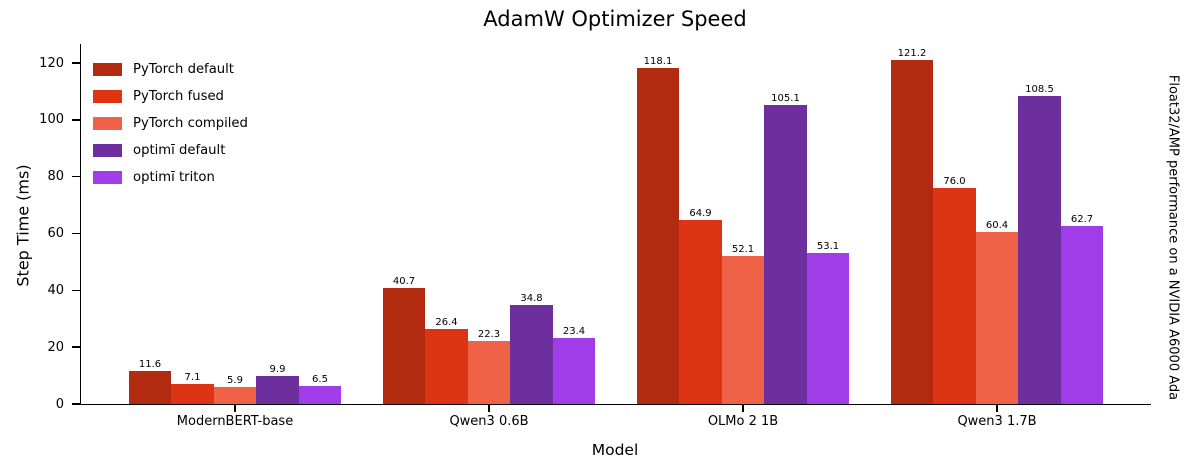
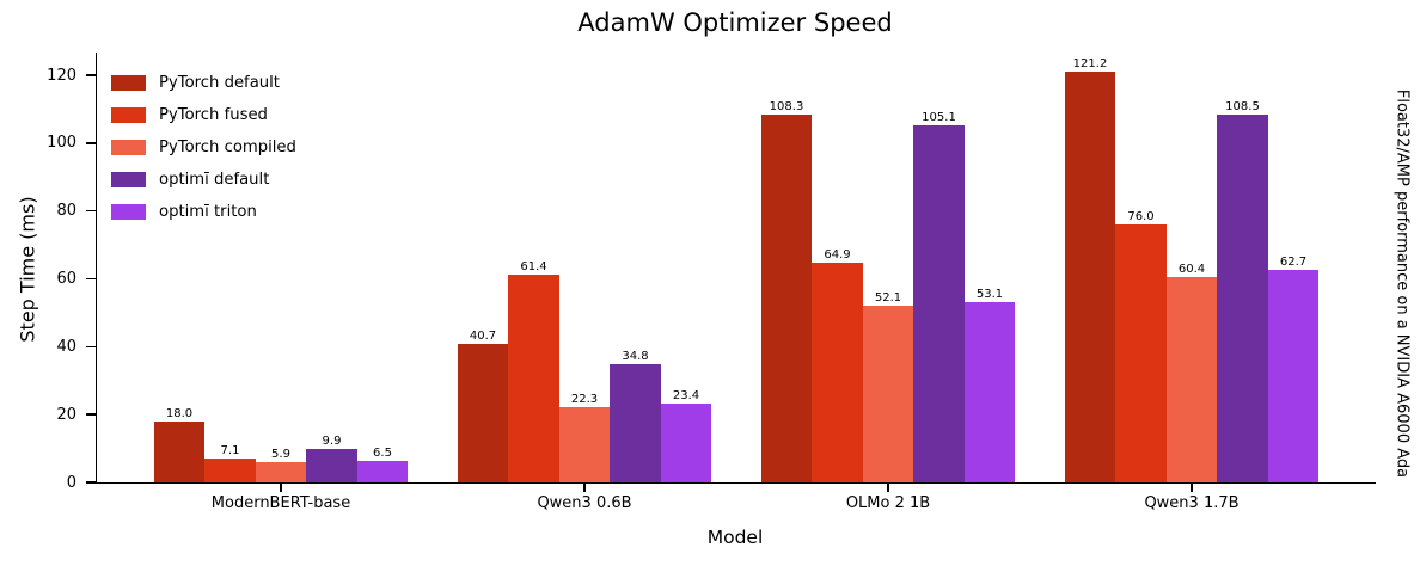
PyTorch default/ModernBERT-base: 11.6 -> 18.0
PyTorch fused/Qwen3 0.6B: 26.4 -> 61.4
PyTorch default/OLMo 2 1B: 118.1 -> 108.3
